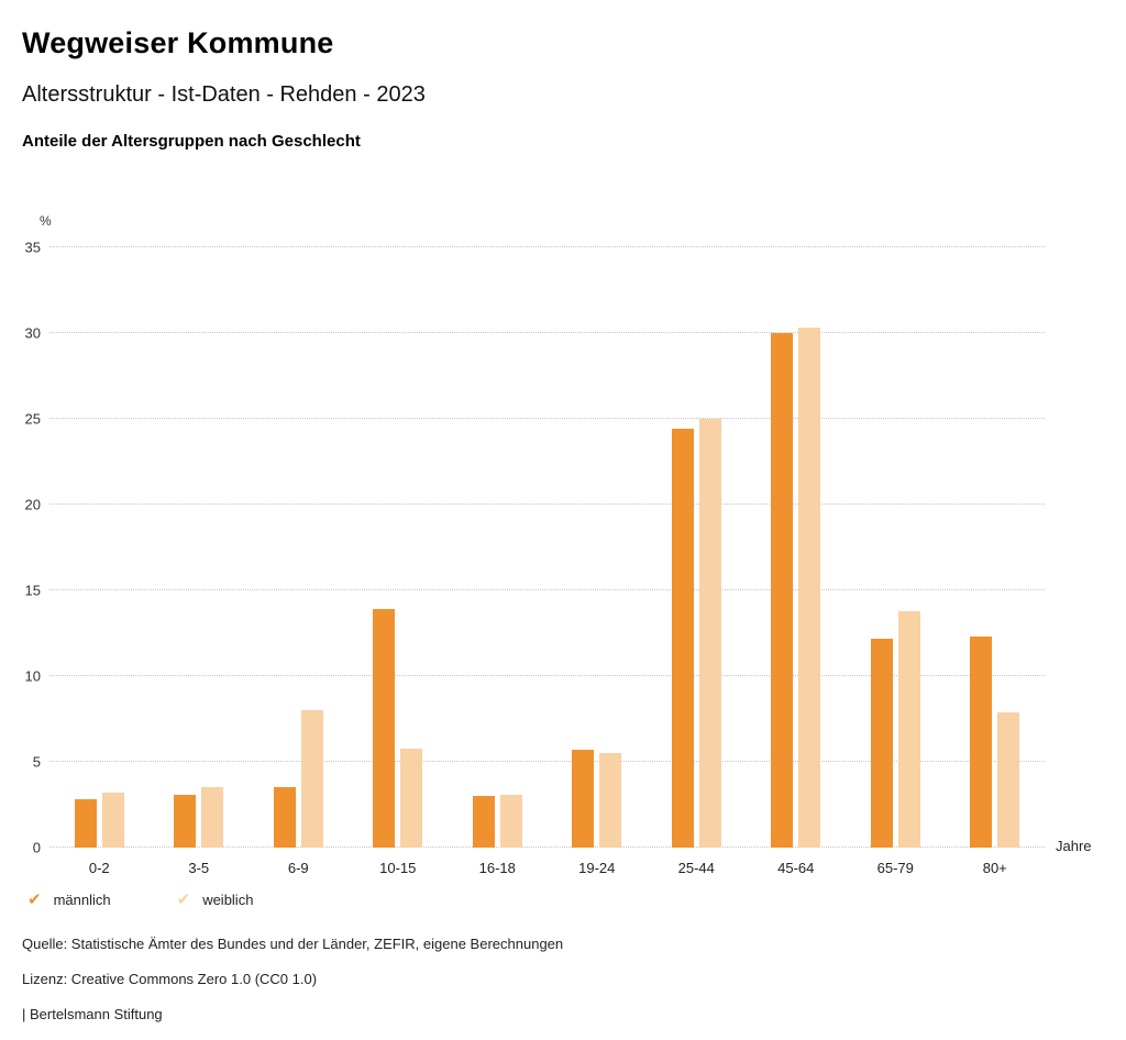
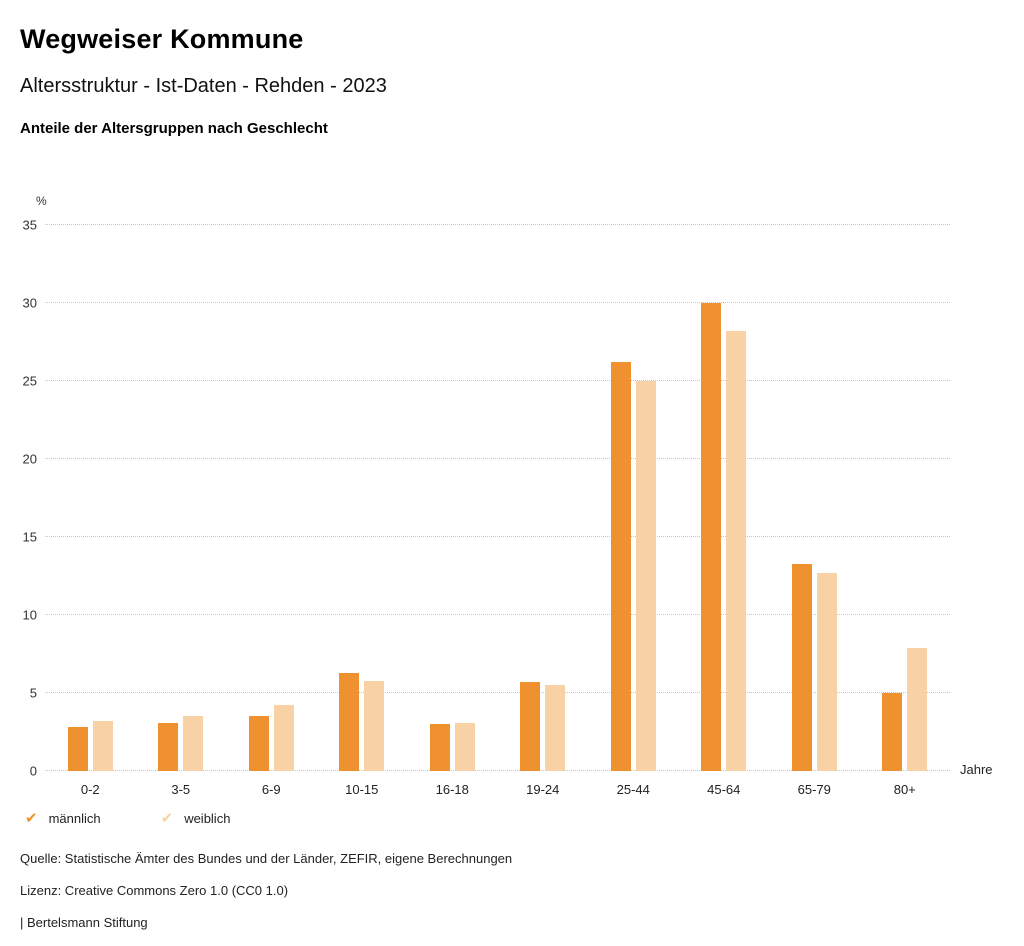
weiblich/6-9: 8.0 -> 4.2
männlich/10-15: 13.9 -> 6.3
männlich/25-44: 24.4 -> 26.2
weiblich/45-64: 30.3 -> 28.2
männlich/65-79: 12.2 -> 13.3
weiblich/65-79: 13.8 -> 12.7
männlich/80+: 12.3 -> 5.0
